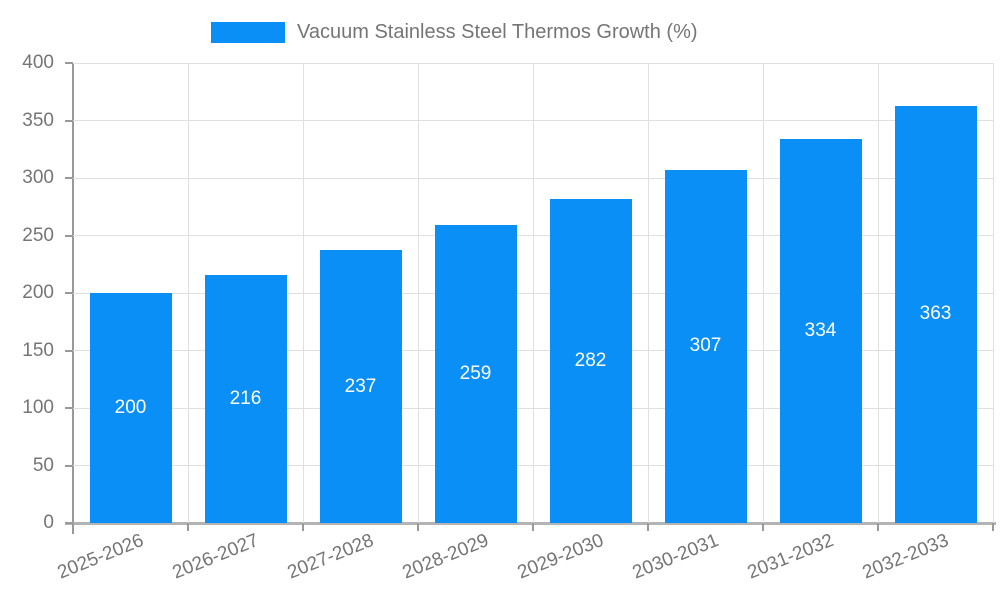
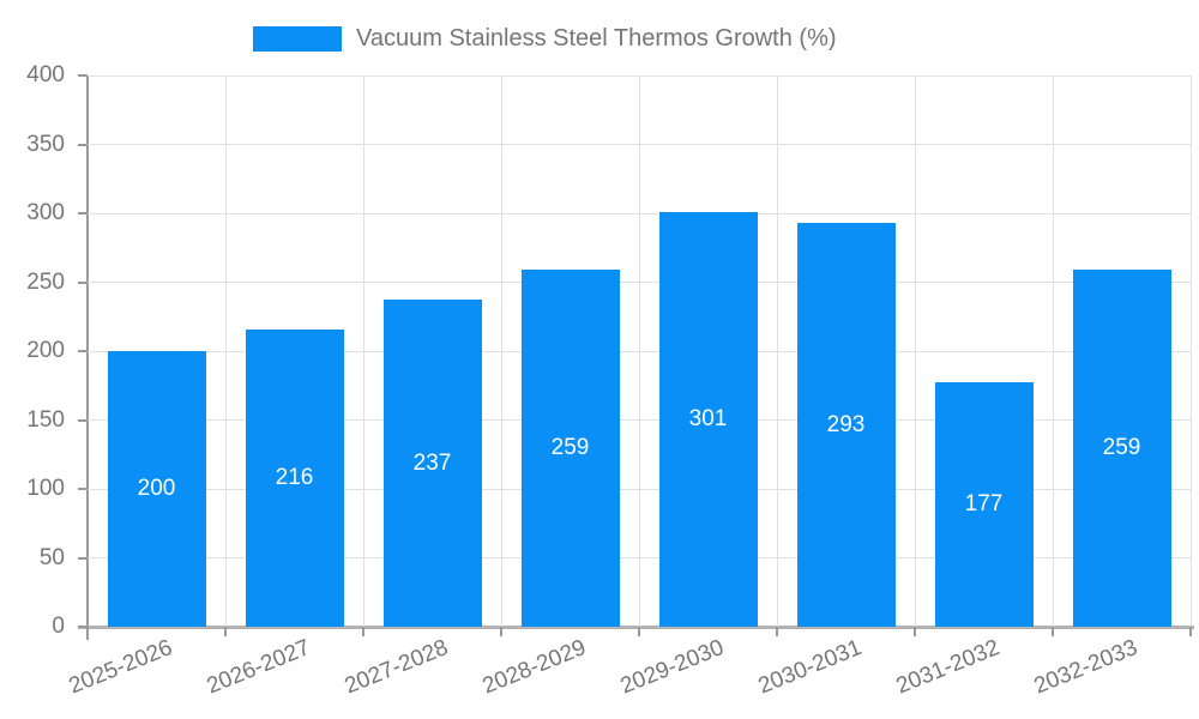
2029-2030: 282 -> 301
2030-2031: 307 -> 293
2031-2032: 334 -> 177
2032-2033: 363 -> 259
